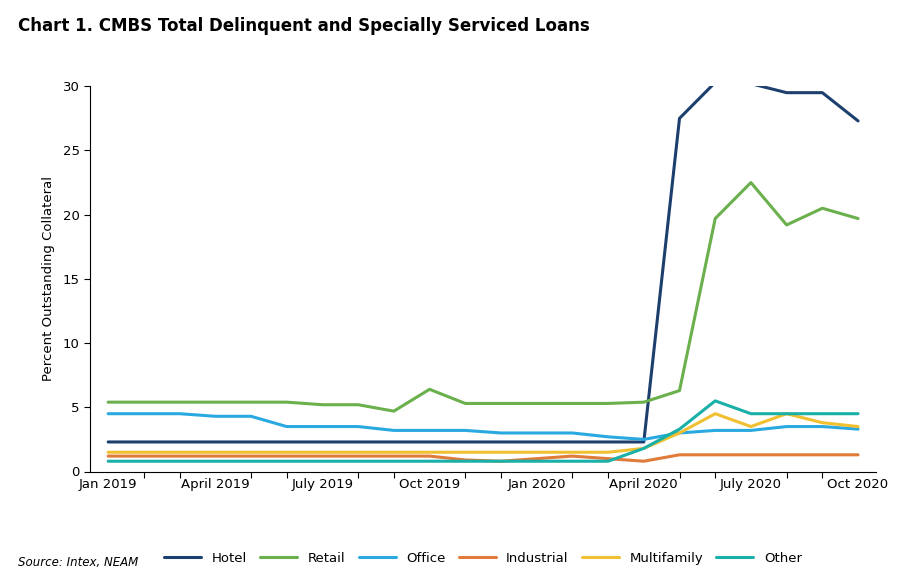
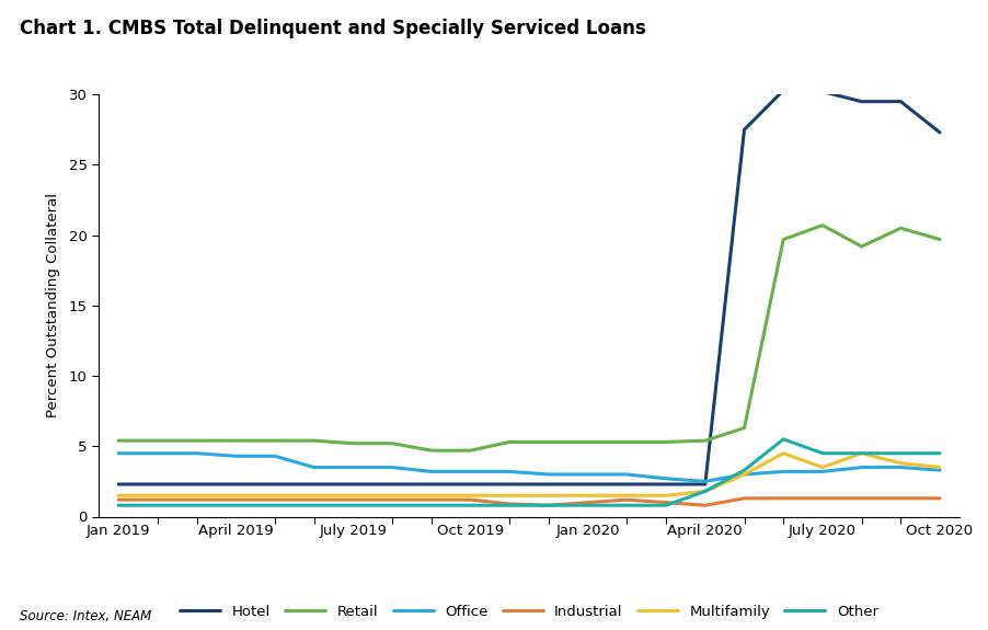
Retail/Oct 2019: 6.4 -> 4.7
Retail/July 2020: 22.5 -> 20.7
